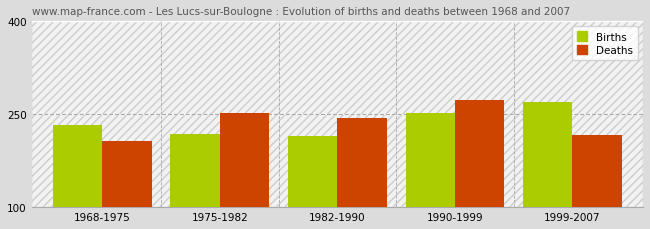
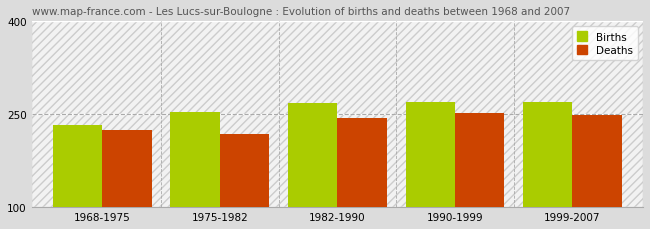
Deaths/1968-1975: 206 -> 225
Births/1975-1982: 218 -> 253
Deaths/1975-1982: 252 -> 218
Births/1982-1990: 214 -> 267
Births/1990-1999: 252 -> 270
Deaths/1990-1999: 272 -> 251
Deaths/1999-2007: 216 -> 248
